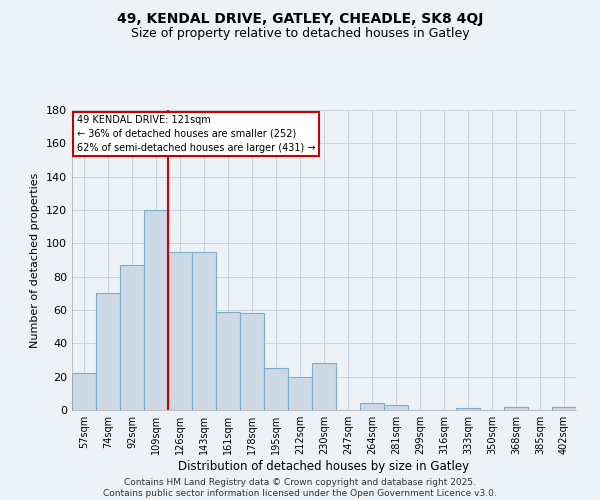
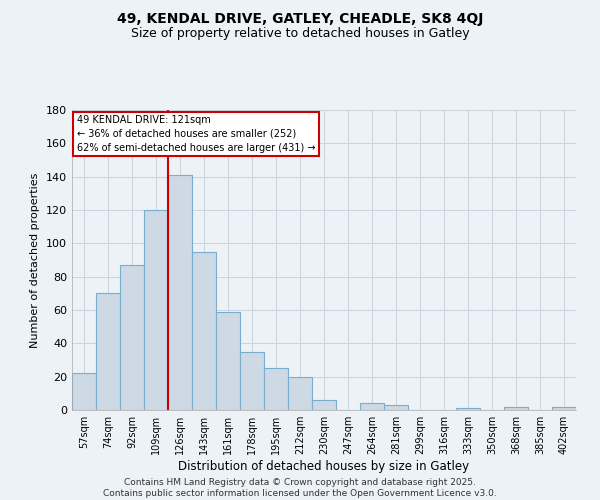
126sqm: 95 -> 141
178sqm: 58 -> 35
230sqm: 28 -> 6
